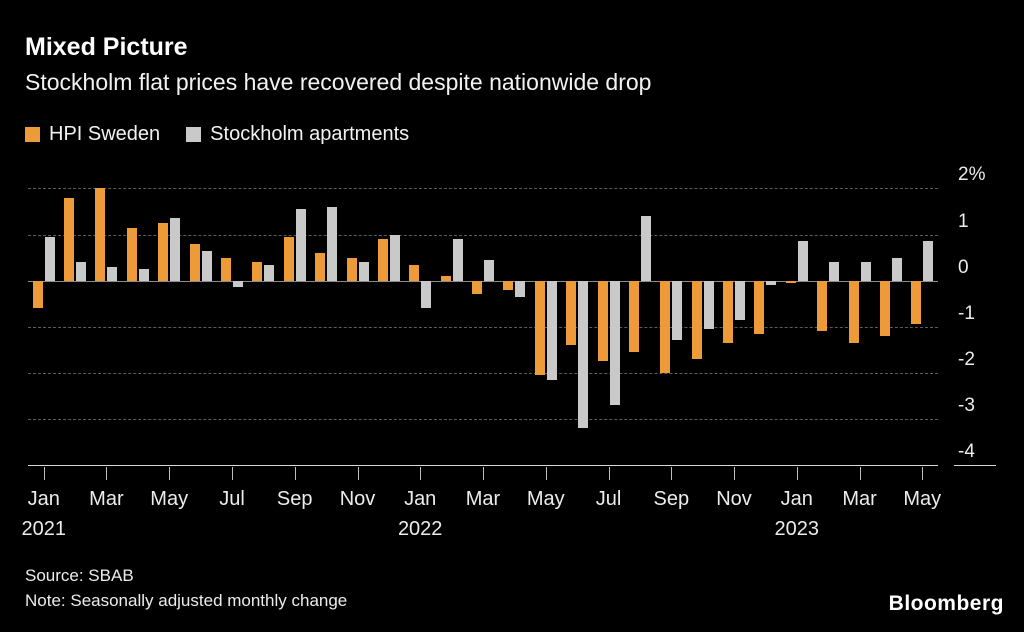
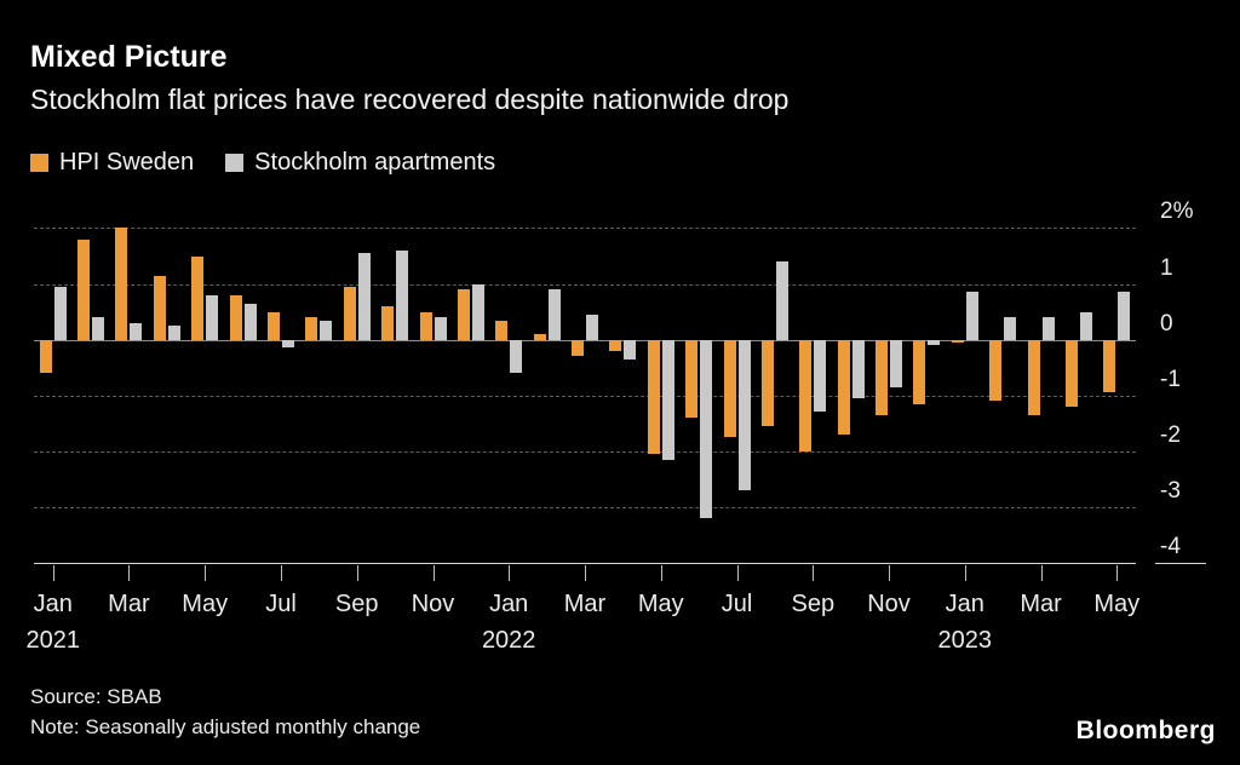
HPI Sweden/May 2021: 1.2% -> 1.5%
Stockholm apartments/May 2021: 1.4% -> 0.8%
